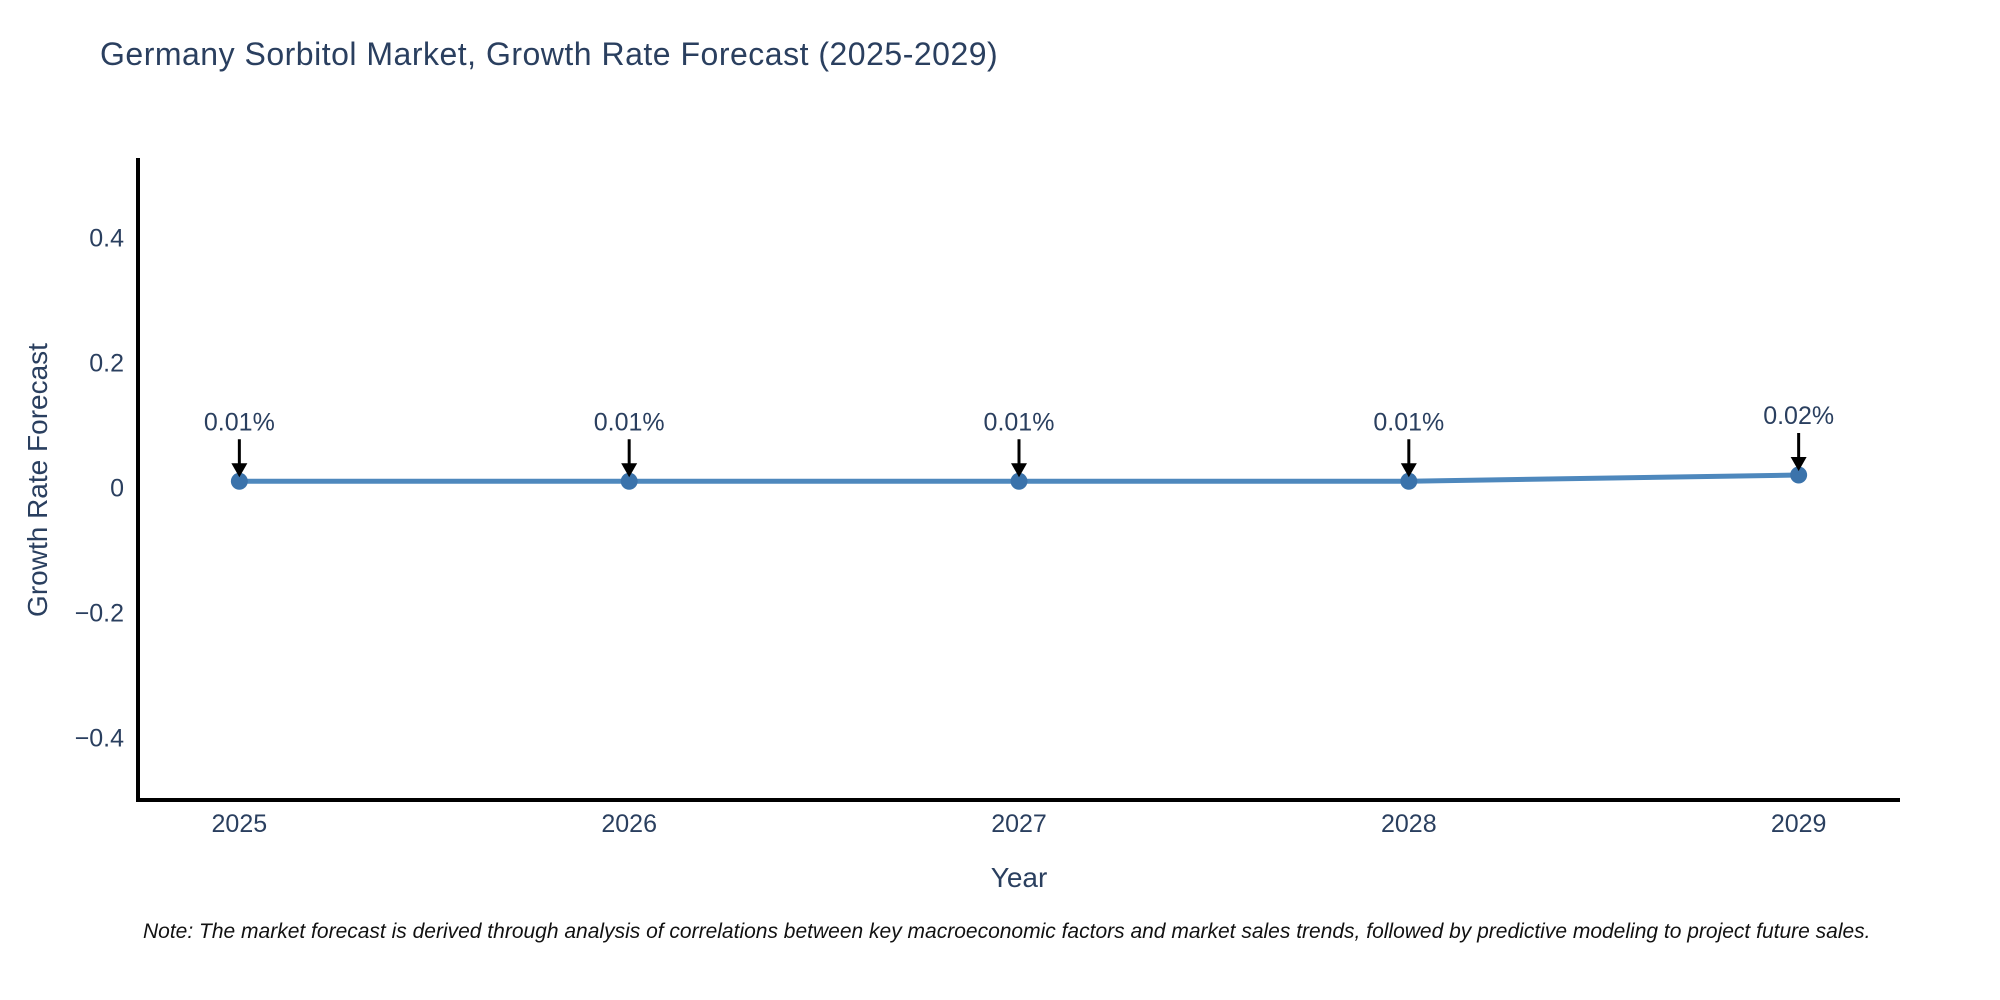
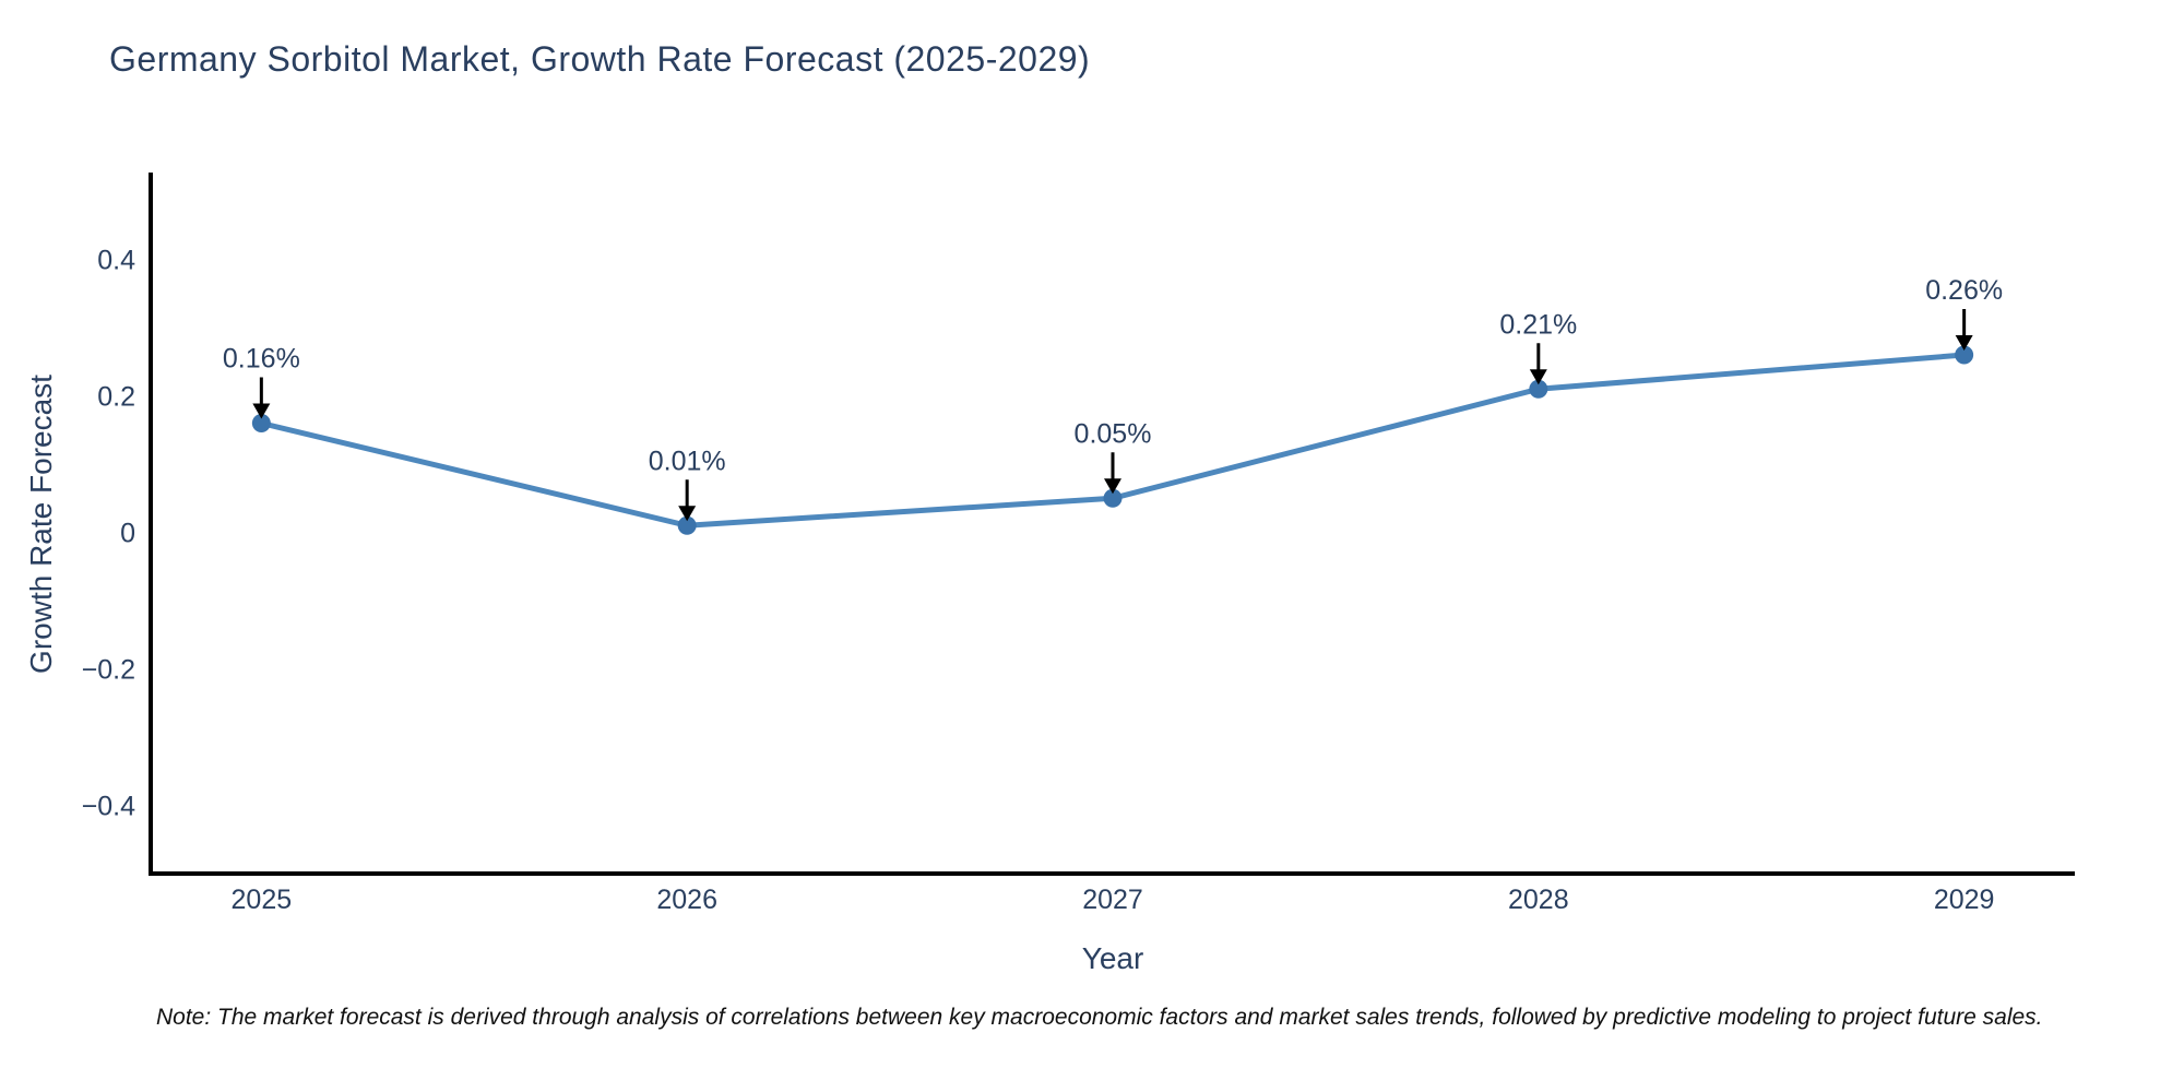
2025: 0.01% -> 0.16%
2027: 0.01% -> 0.05%
2028: 0.01% -> 0.21%
2029: 0.02% -> 0.26%
